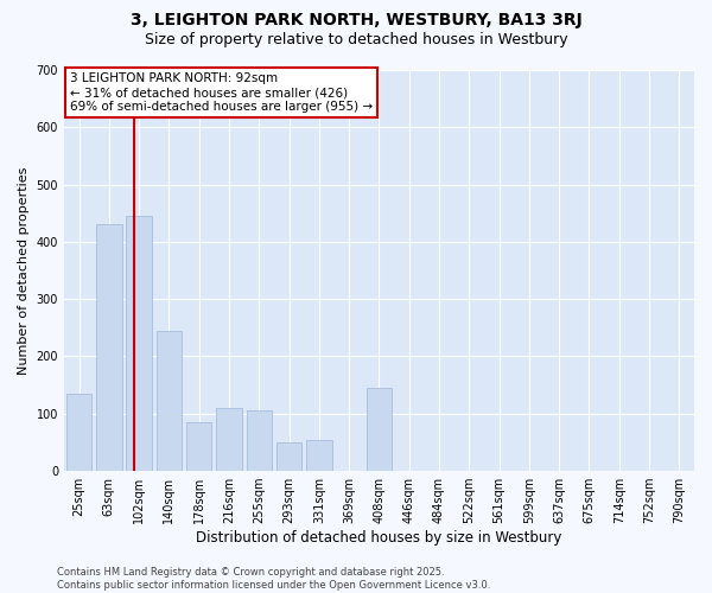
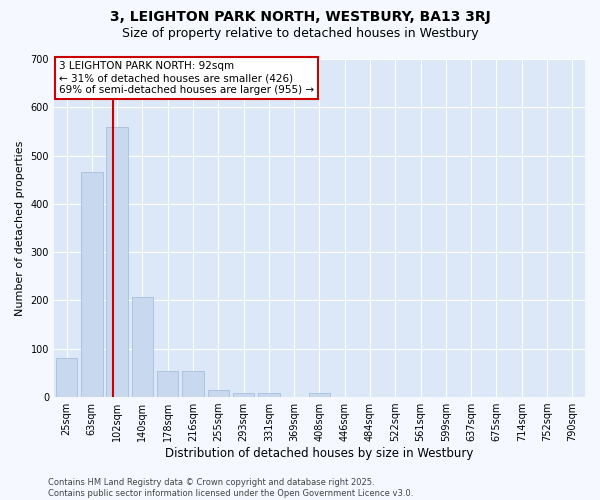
25sqm: 135 -> 80
63sqm: 430 -> 465
102sqm: 445 -> 560
140sqm: 245 -> 208
178sqm: 85 -> 55
216sqm: 110 -> 55
255sqm: 105 -> 15
293sqm: 50 -> 8
331sqm: 55 -> 8
408sqm: 145 -> 8
